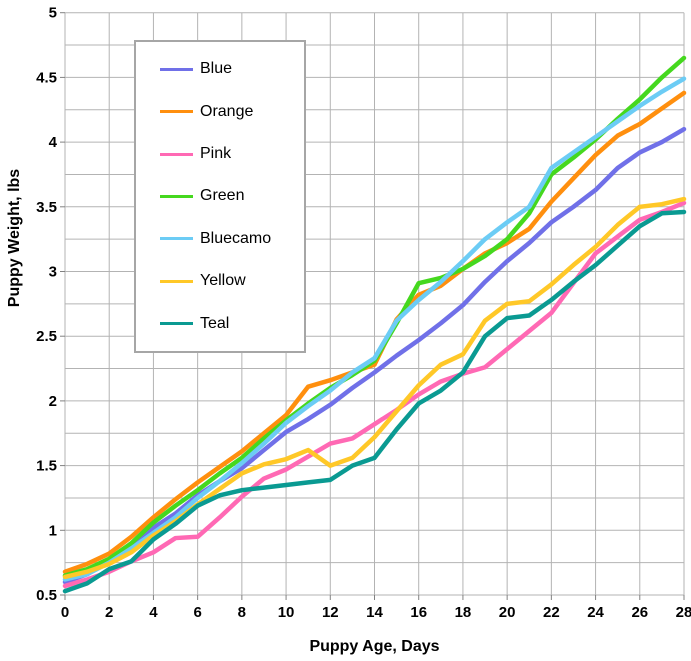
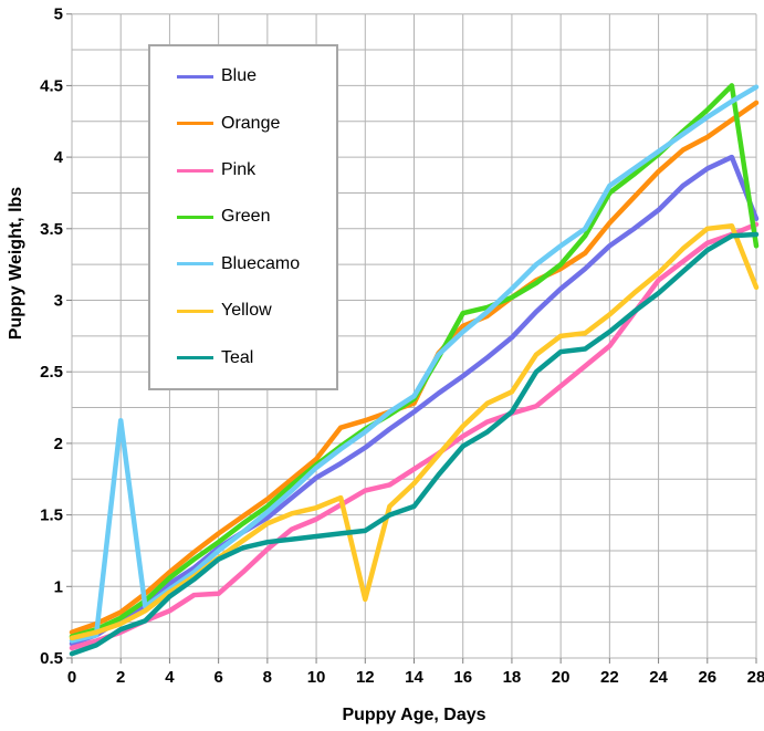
Bluecamo/2: 0.75 -> 2.16
Yellow/12: 1.50 -> 0.91
Blue/28: 4.10 -> 3.57
Green/28: 4.65 -> 3.38
Yellow/28: 3.56 -> 3.09
